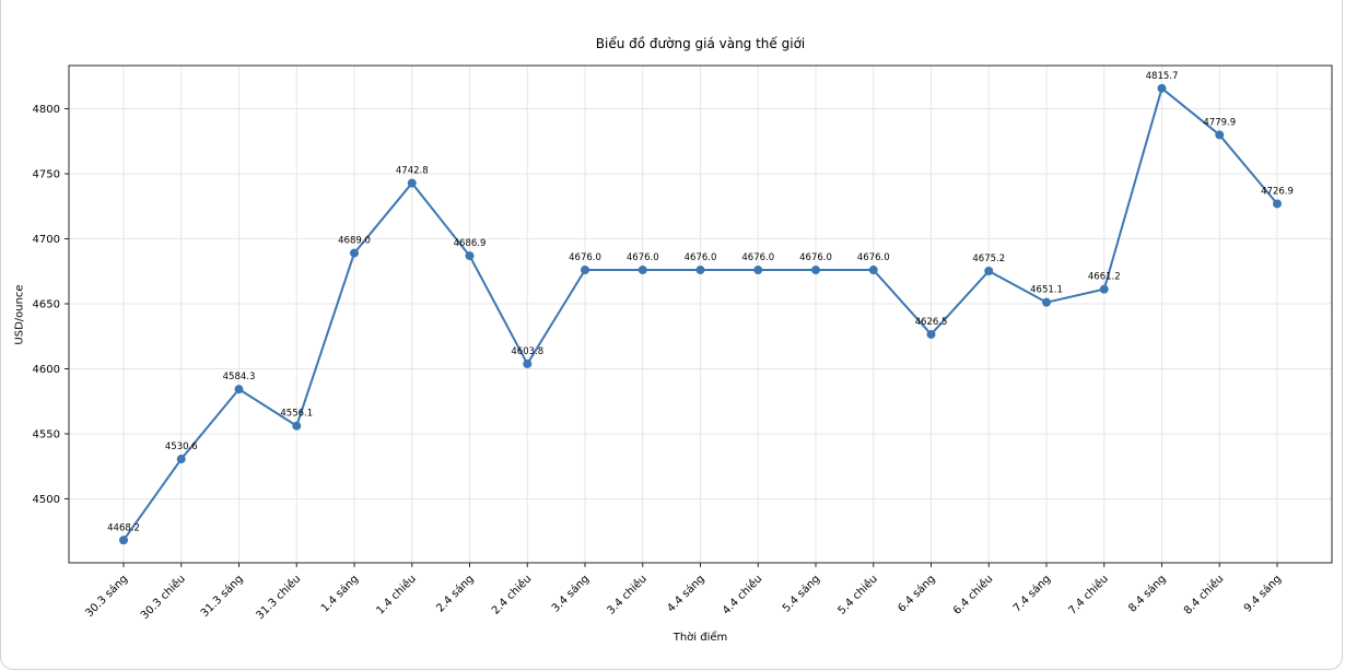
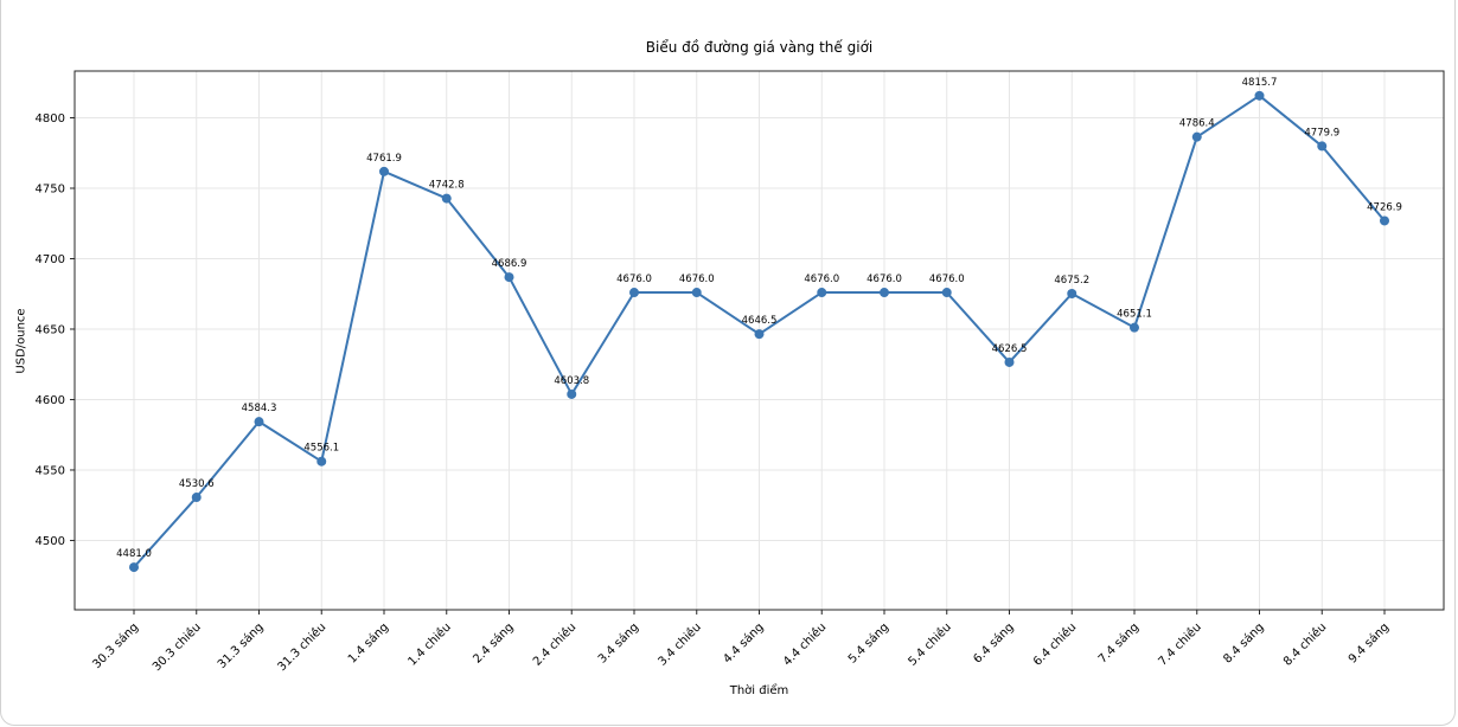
30.3 sáng: 4468.2 -> 4481.0
1.4 sáng: 4689.0 -> 4761.9
4.4 sáng: 4676.0 -> 4646.5
7.4 chiều: 4661.2 -> 4786.4
